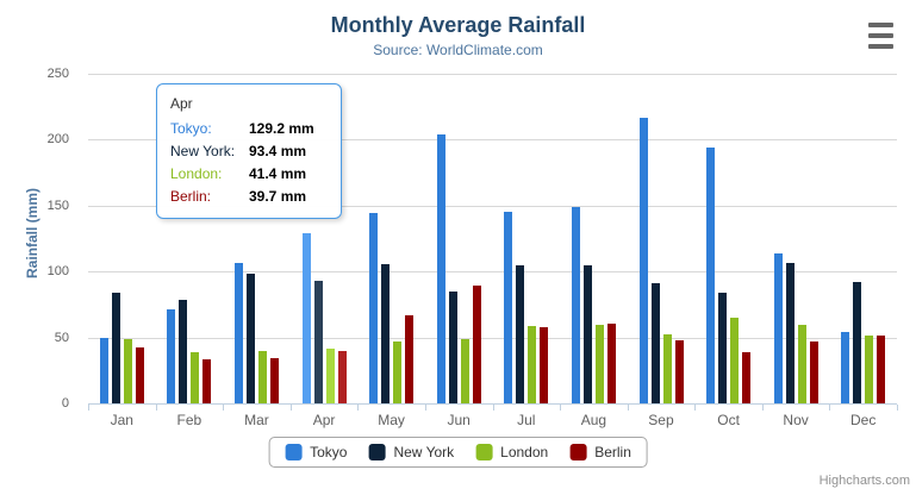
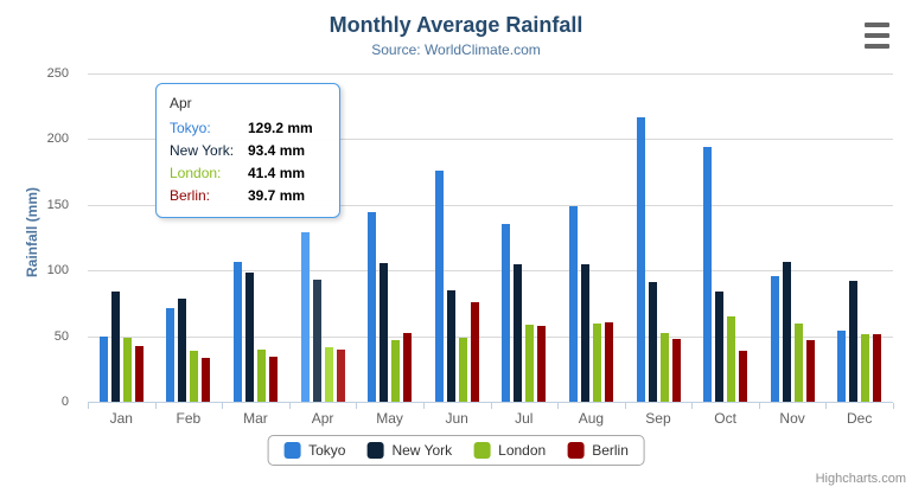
Berlin/May: 67 -> 53
Tokyo/Jun: 204 -> 176
Berlin/Jun: 89 -> 76
Tokyo/Jul: 145 -> 136
Tokyo/Nov: 114 -> 96
